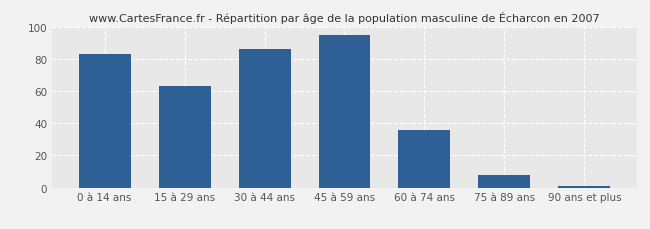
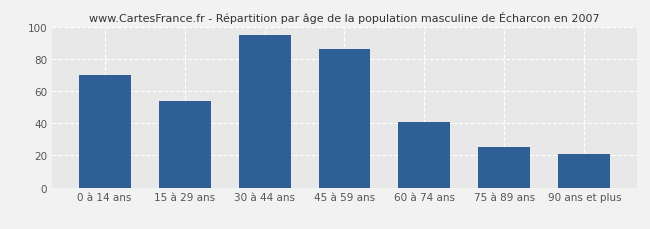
0 à 14 ans: 83 -> 70
15 à 29 ans: 63 -> 54
30 à 44 ans: 86 -> 95
45 à 59 ans: 95 -> 86
60 à 74 ans: 36 -> 41
75 à 89 ans: 8 -> 25
90 ans et plus: 1 -> 21
